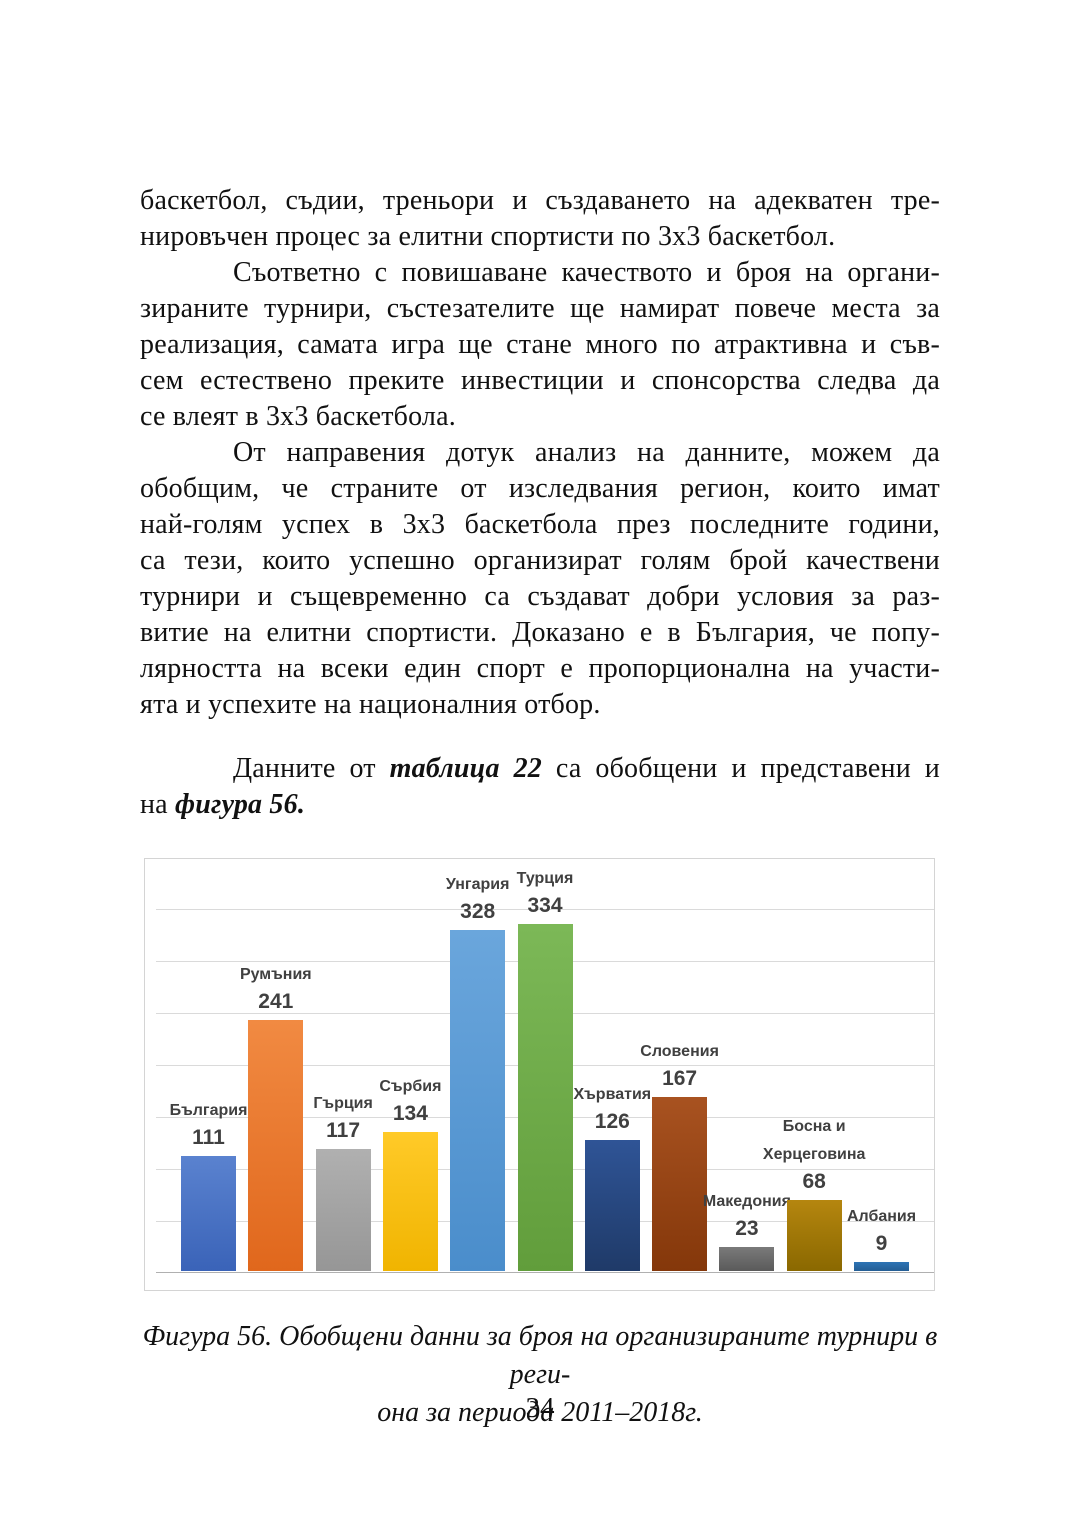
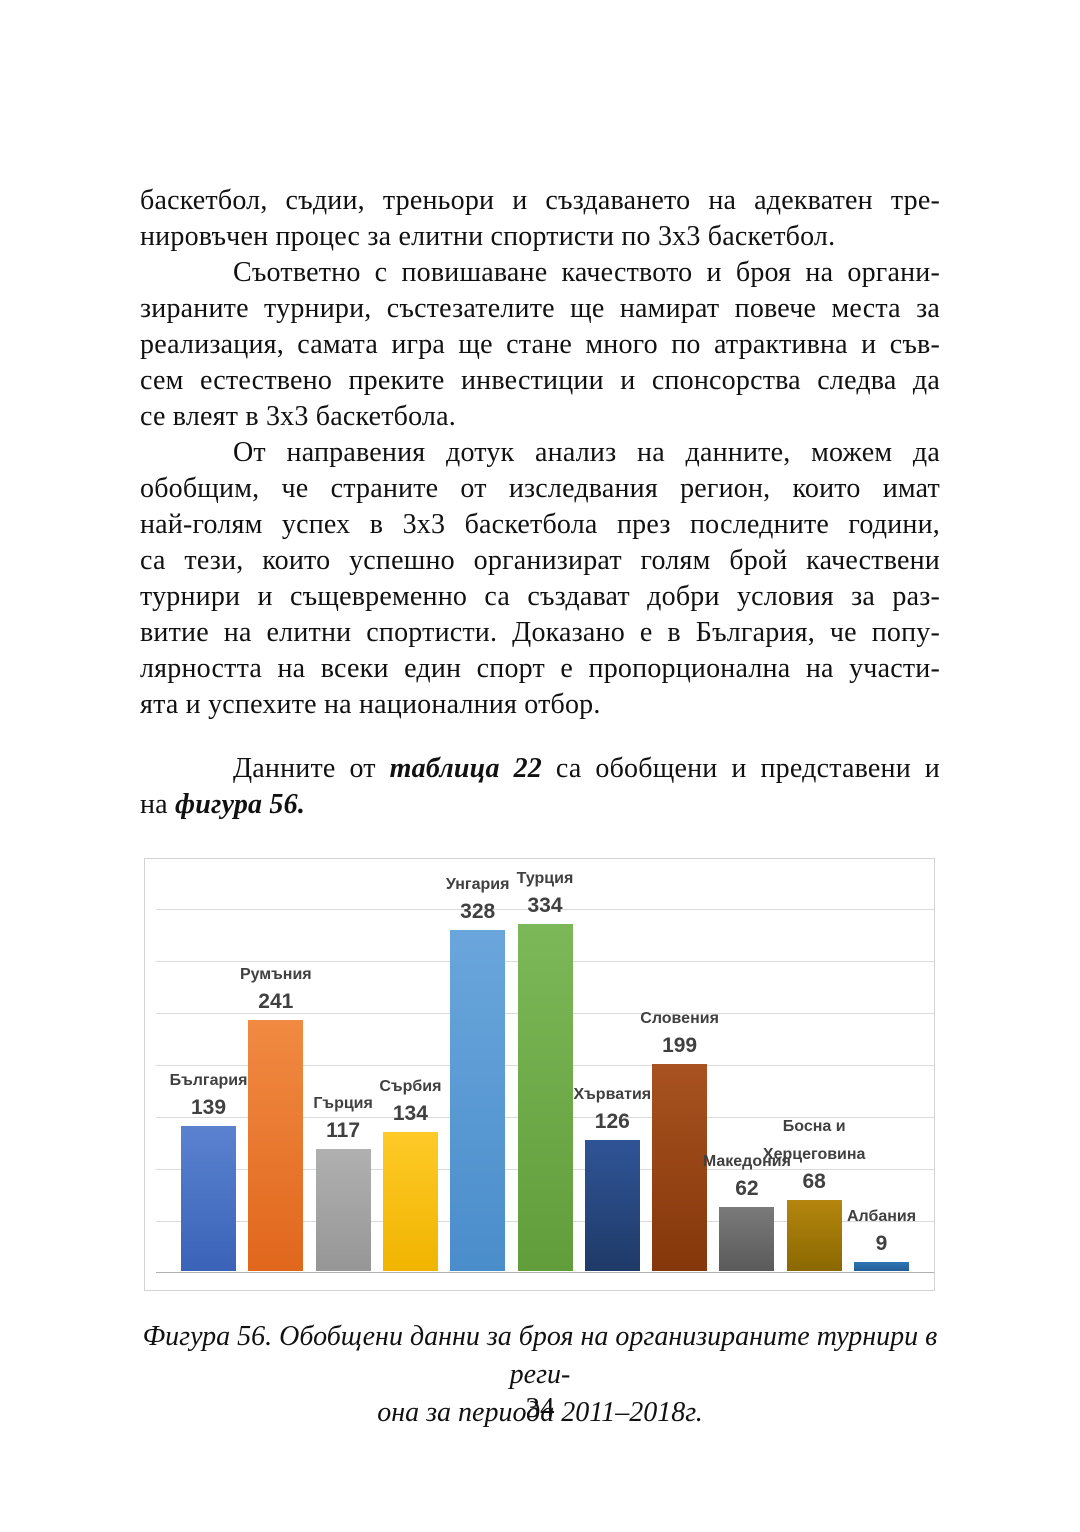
България: 111 -> 139
Словения: 167 -> 199
Македония: 23 -> 62
